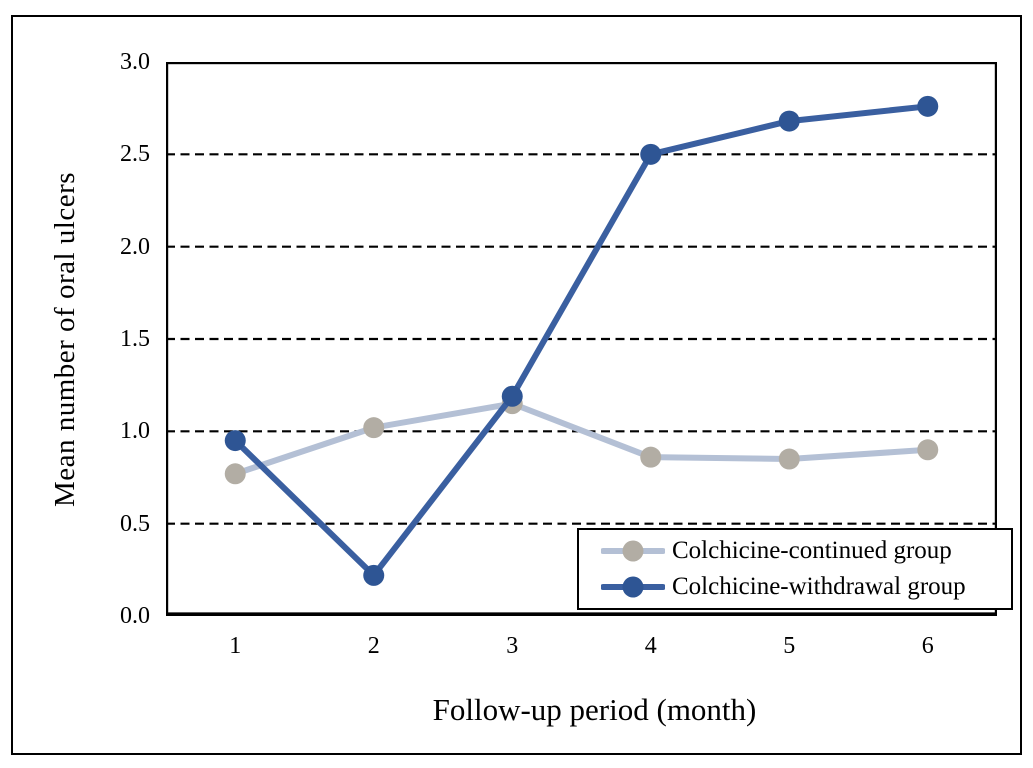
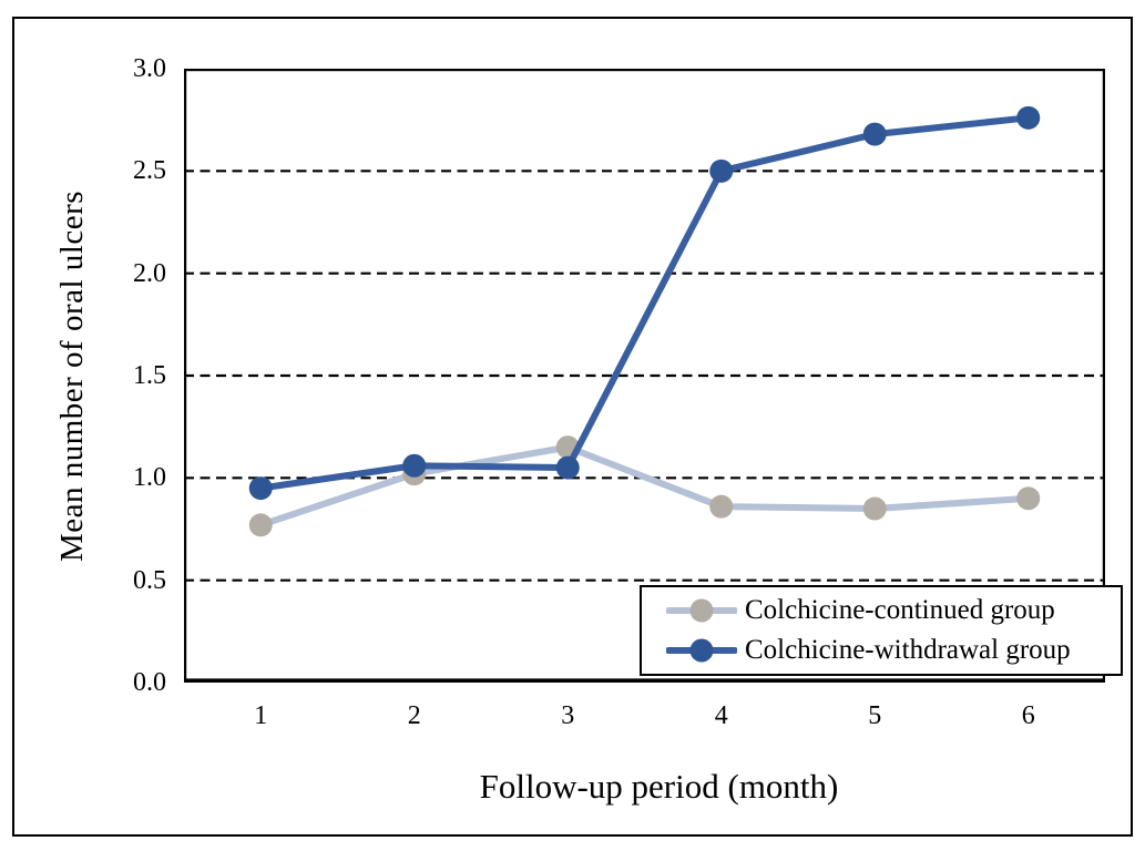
Colchicine-withdrawal group/2: 0.22 -> 1.06
Colchicine-withdrawal group/3: 1.19 -> 1.05
